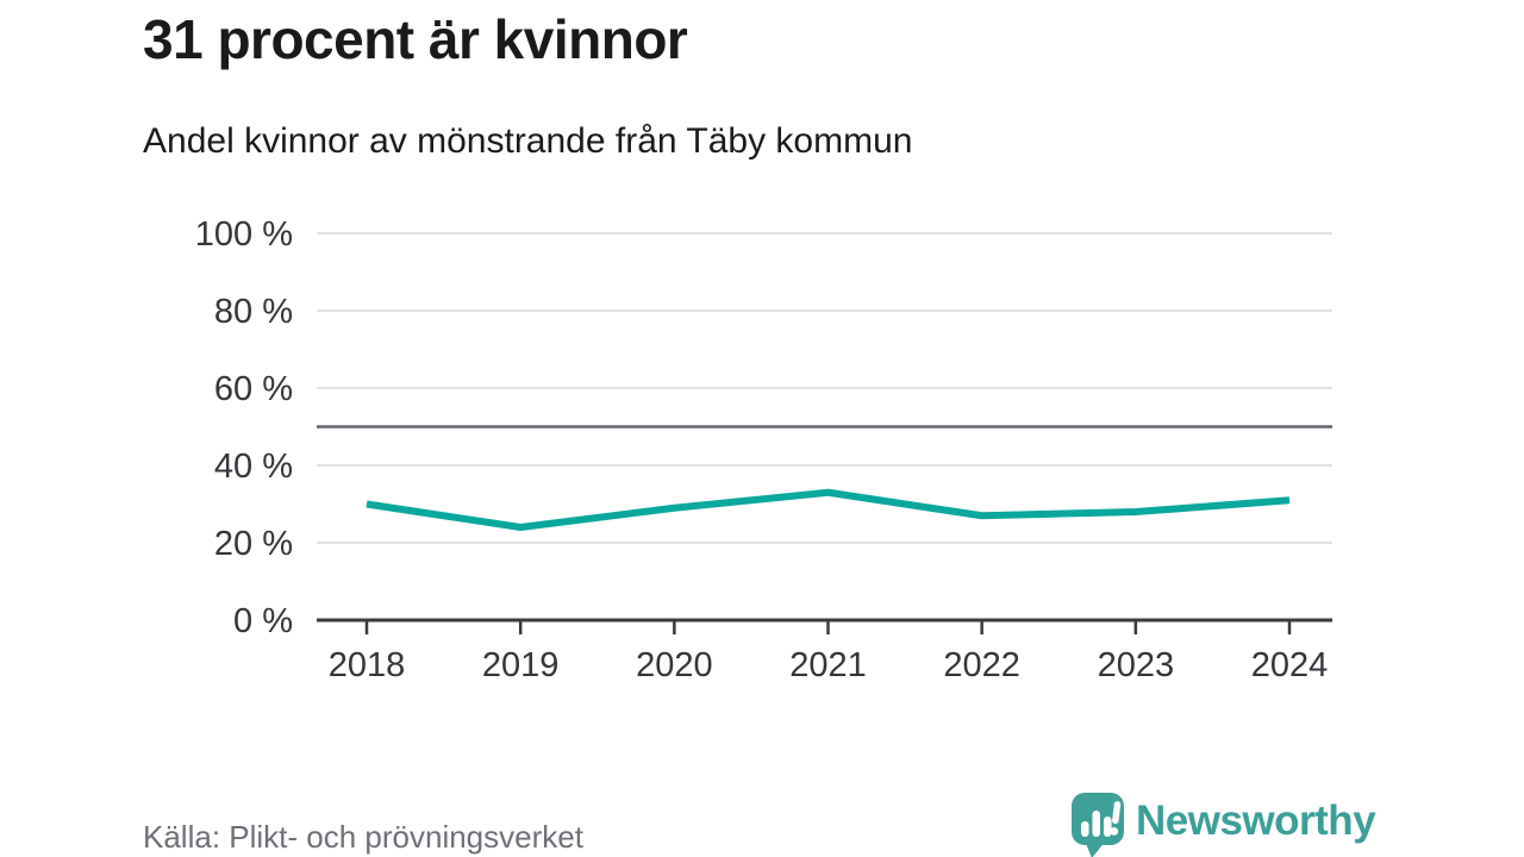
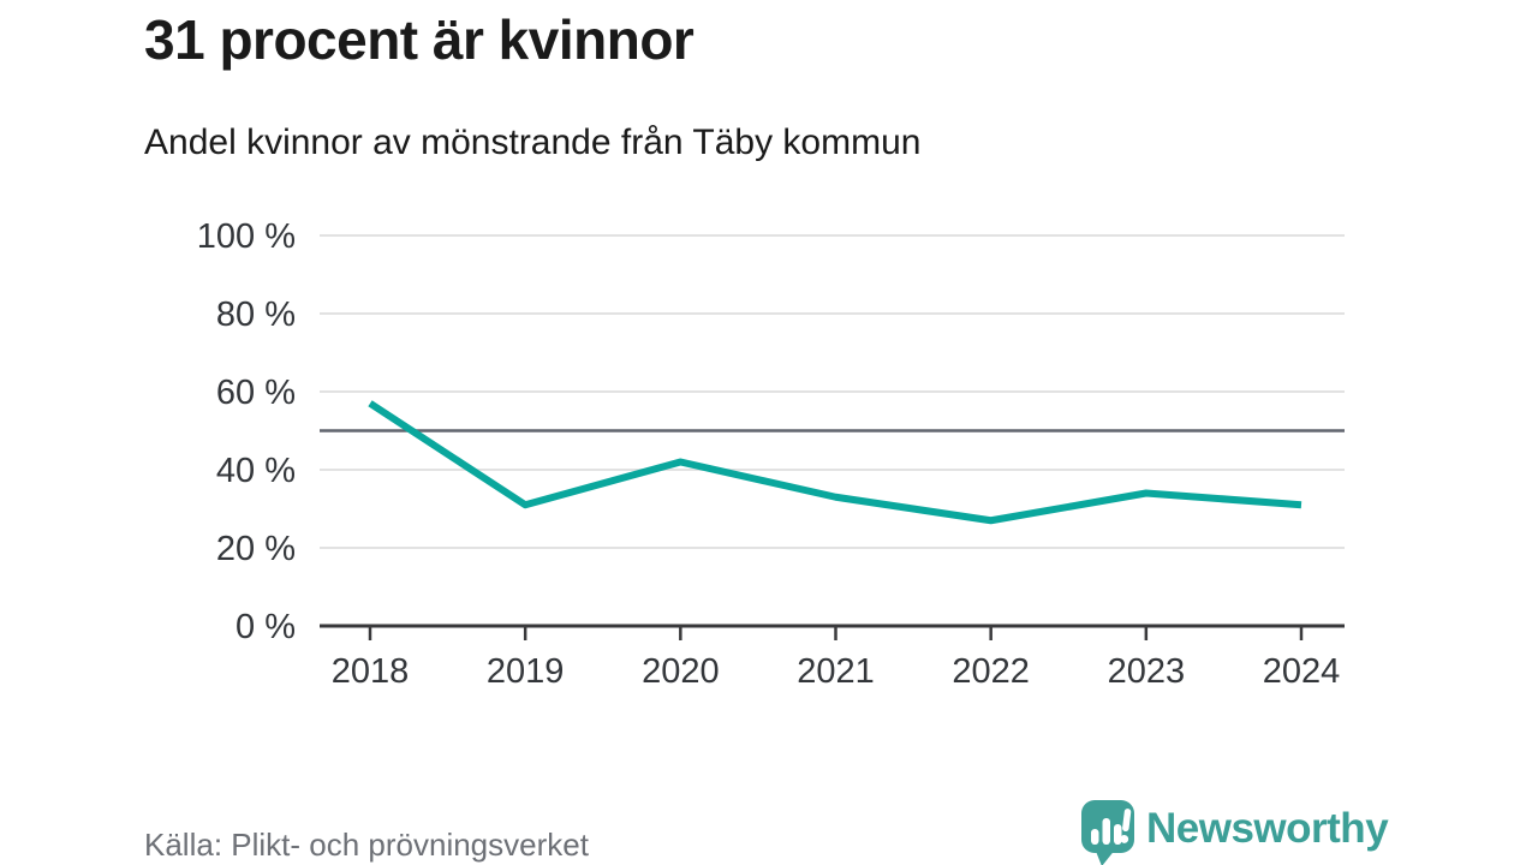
2018: 30% -> 57%
2019: 24% -> 31%
2020: 29% -> 42%
2023: 28% -> 34%
